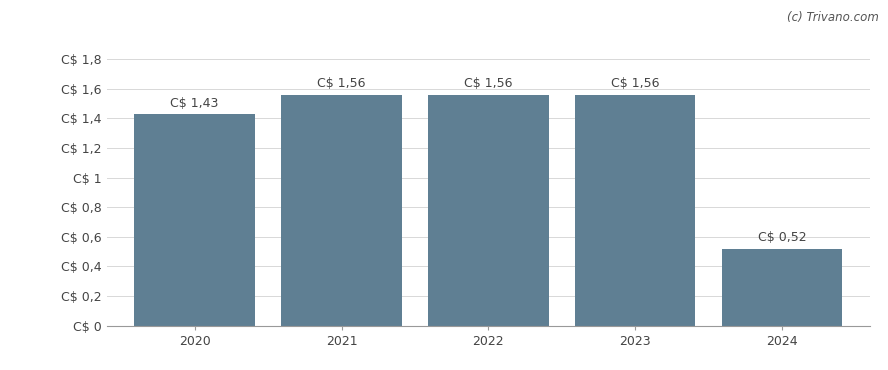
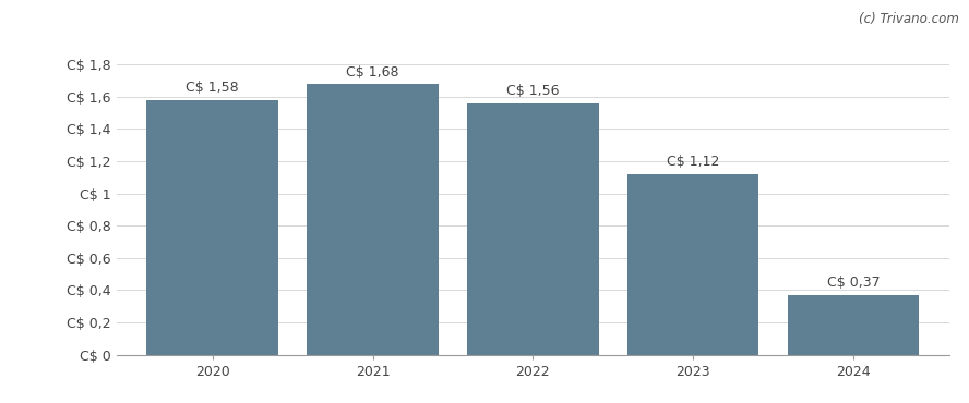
2020: 1,43 -> 1,58
2021: 1,56 -> 1,68
2023: 1,56 -> 1,12
2024: 0,52 -> 0,37
